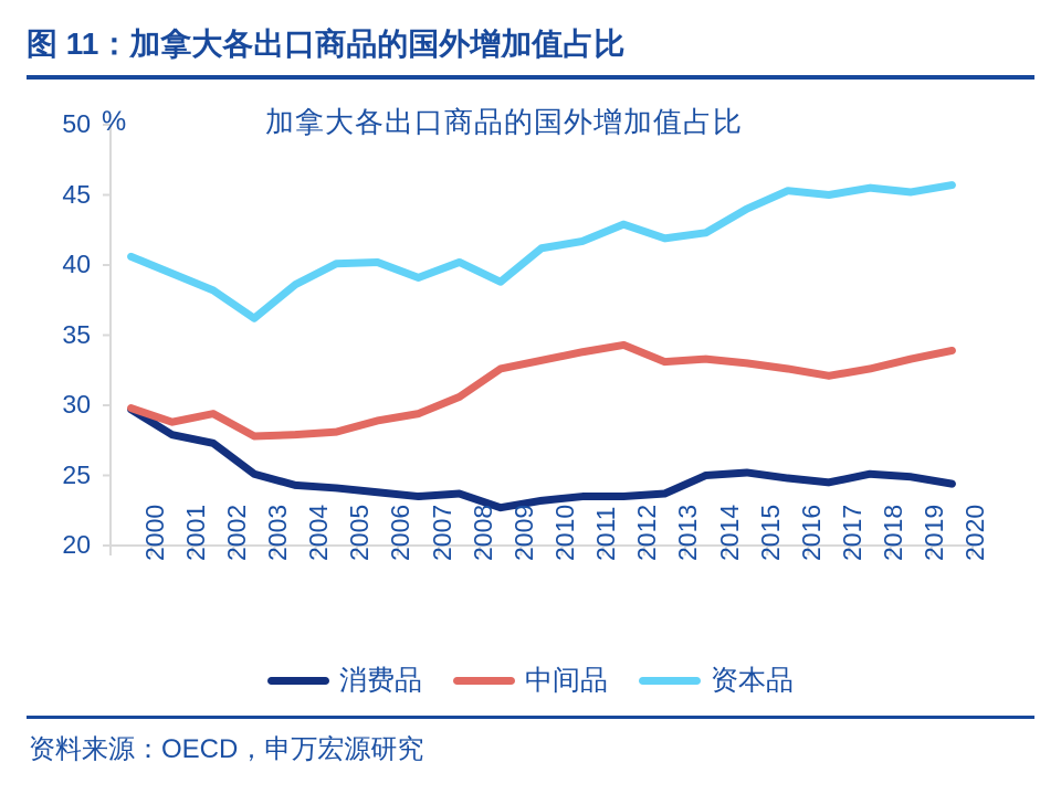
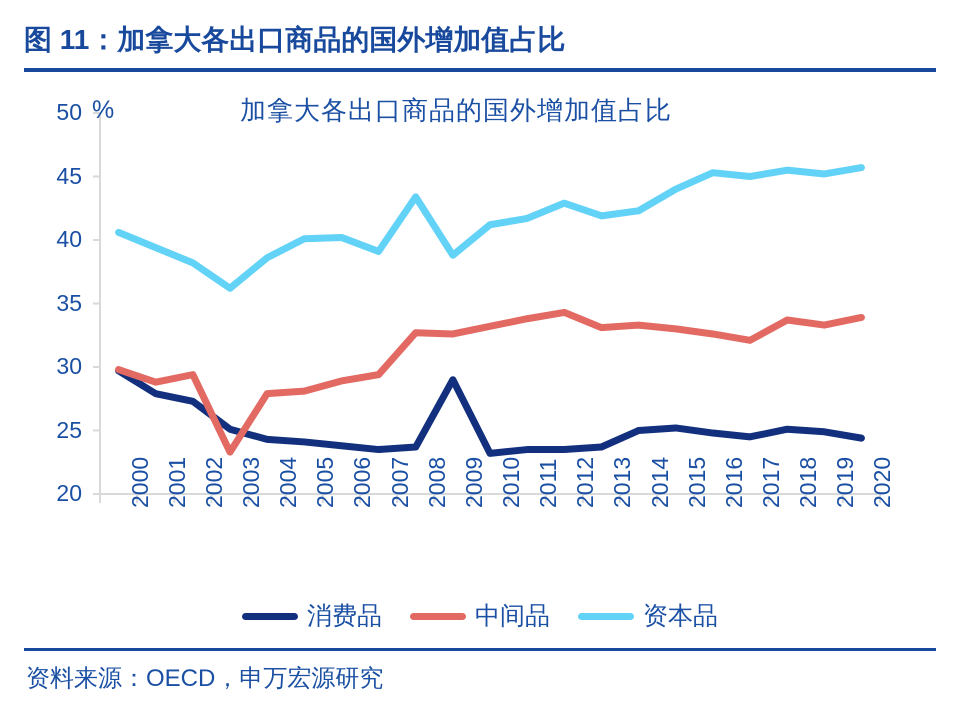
中间品/2003: 27.8 -> 23.3
中间品/2008: 30.6 -> 32.7
资本品/2008: 40.2 -> 43.4
消费品/2009: 22.7 -> 29.0
中间品/2018: 32.6 -> 33.7
